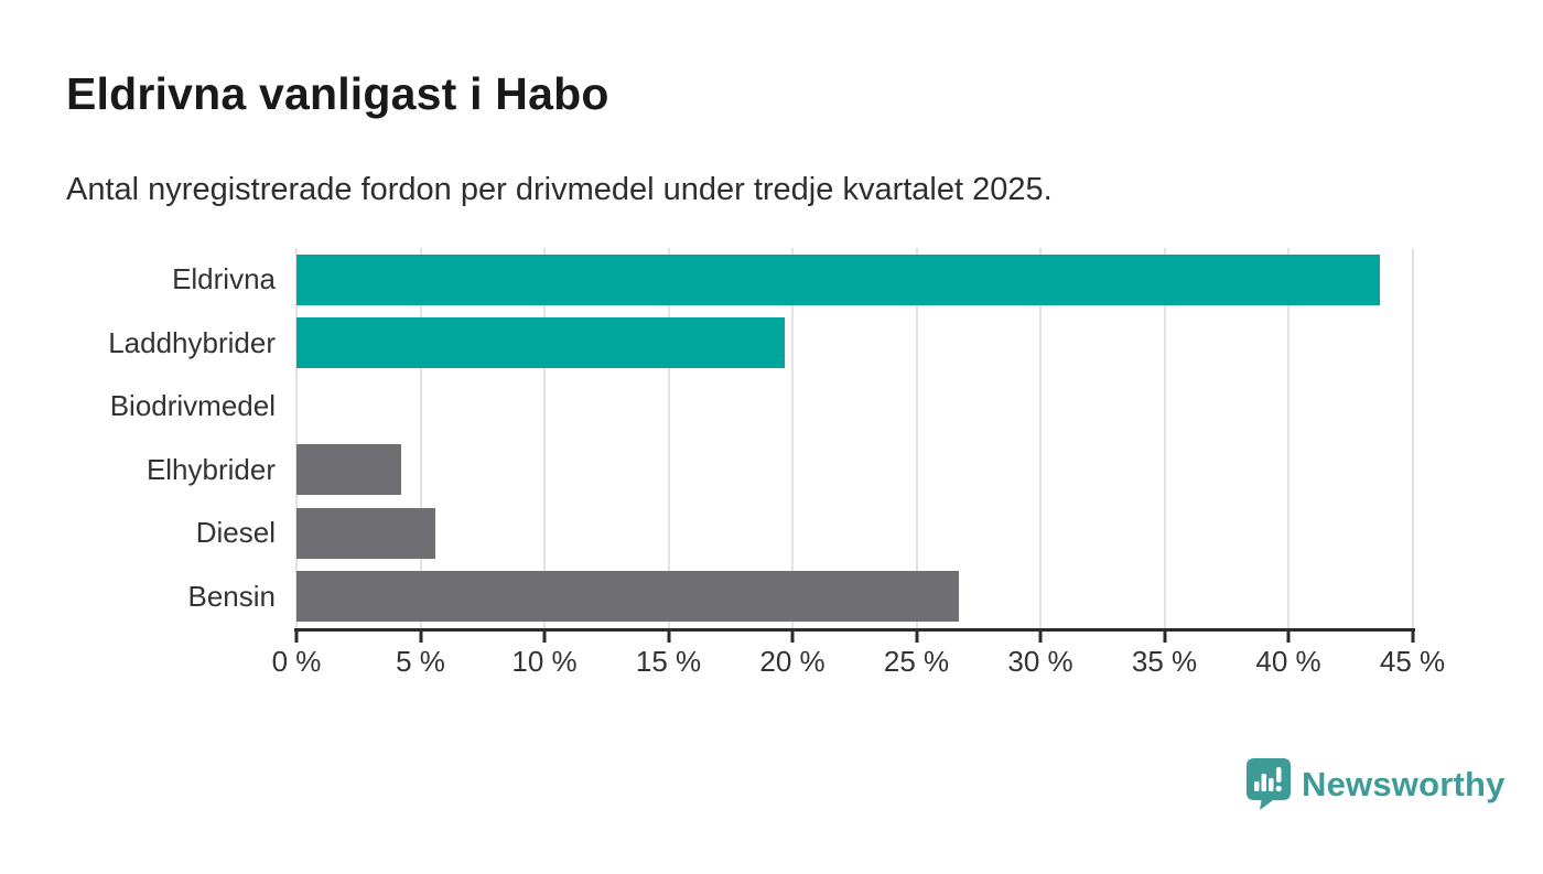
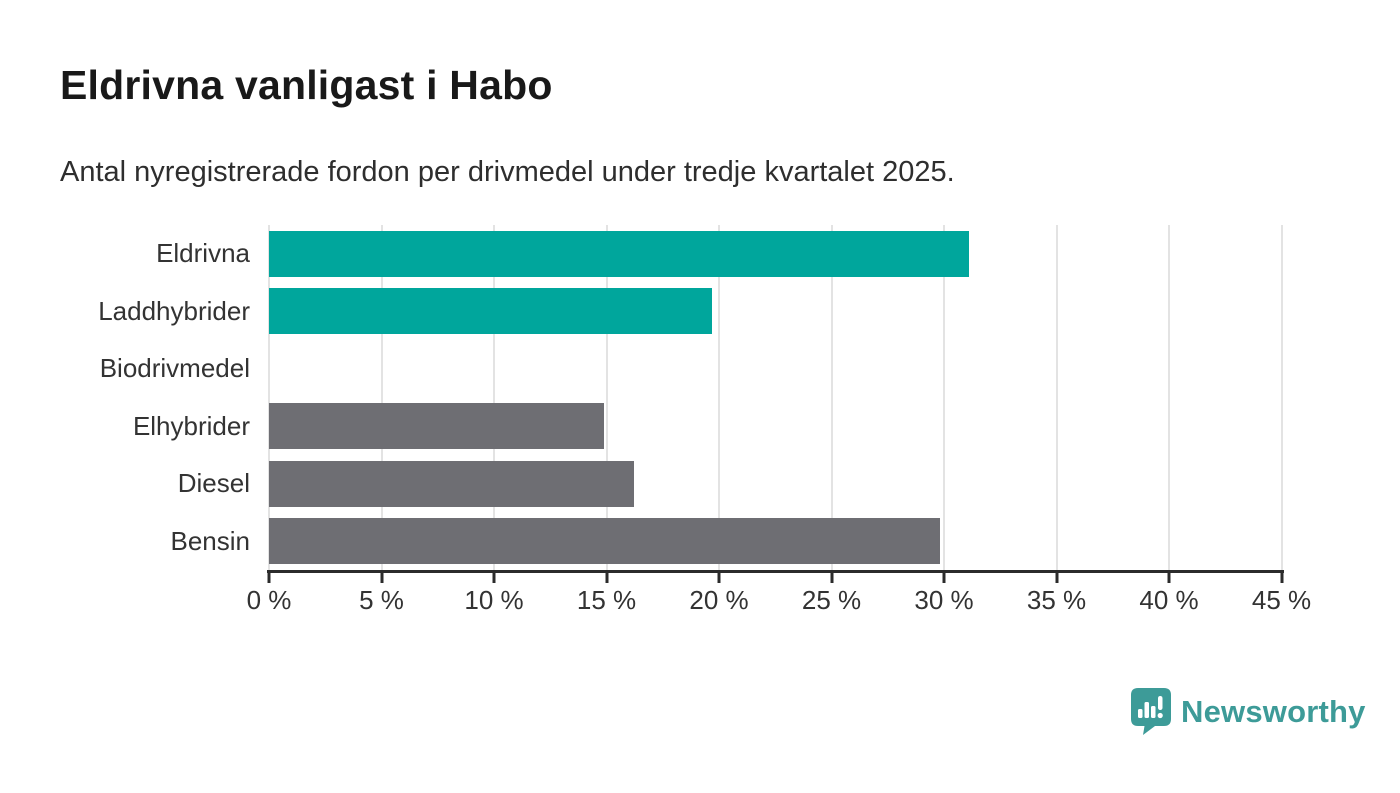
Eldrivna: 43.7% -> 31.1%
Elhybrider: 4.2% -> 14.9%
Diesel: 5.6% -> 16.2%
Bensin: 26.7% -> 29.8%
